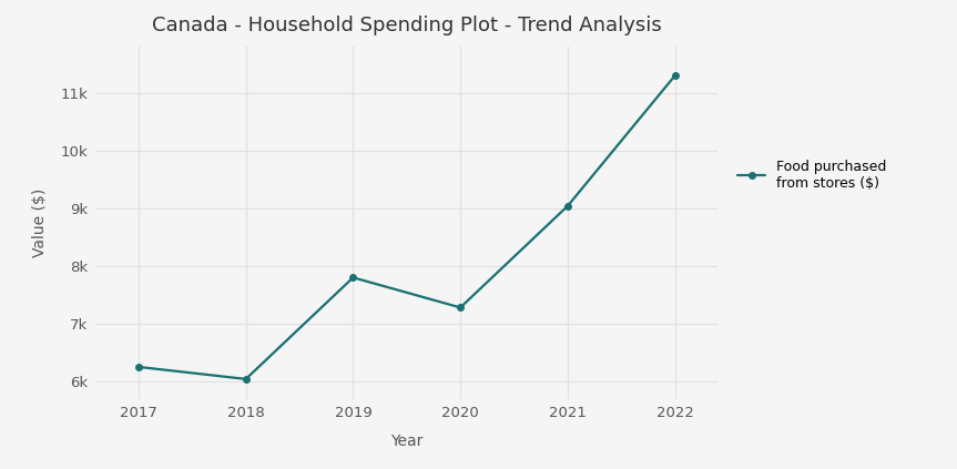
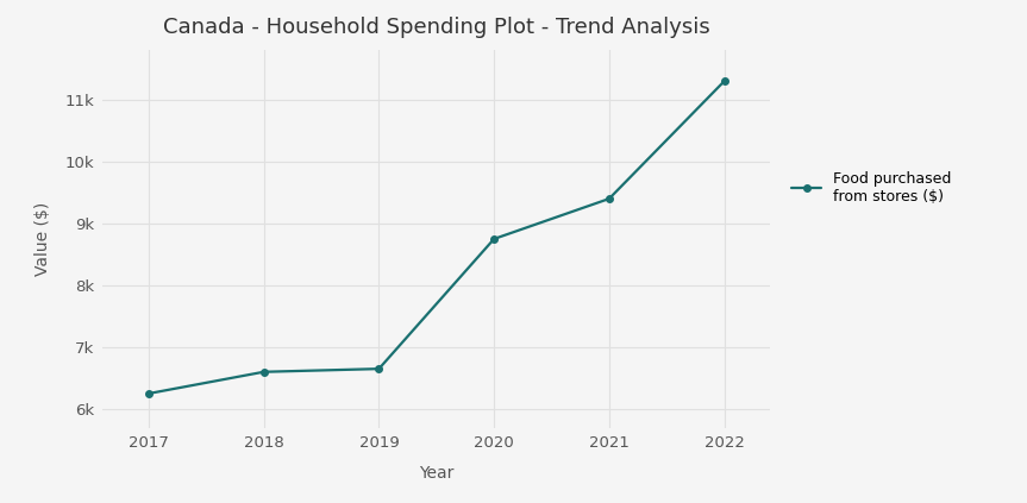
2018: 6.04k -> 6.60k
2019: 7.80k -> 6.65k
2020: 7.28k -> 8.75k
2021: 9.04k -> 9.40k
